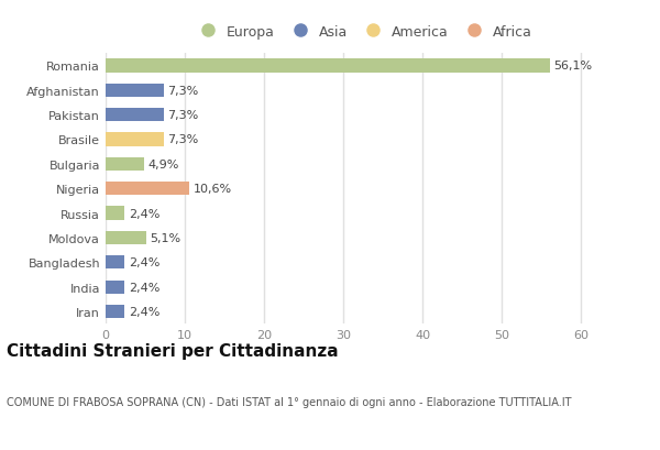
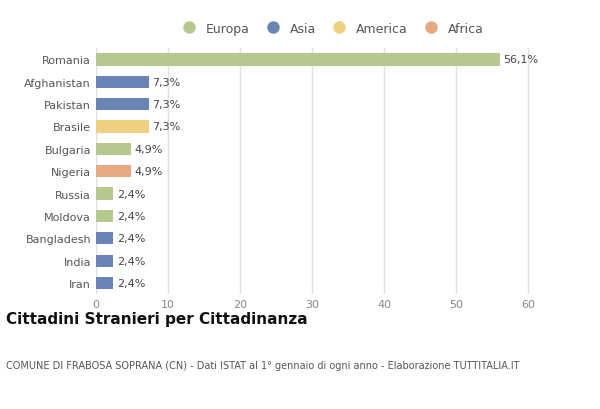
Nigeria: 10,6% -> 4,9%
Moldova: 5,1% -> 2,4%
